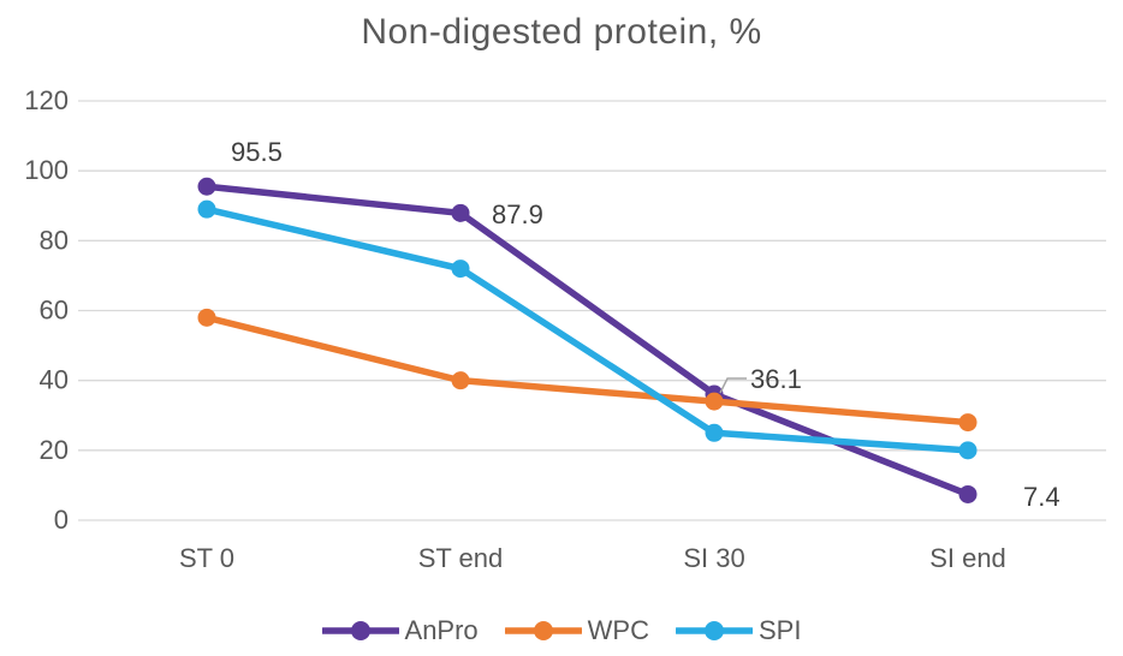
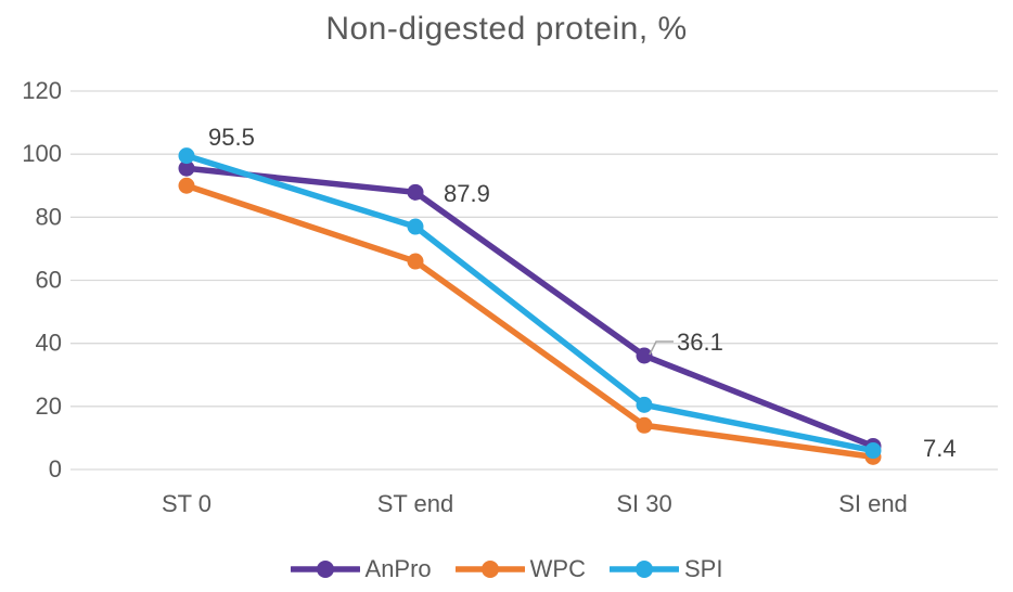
WPC/ST 0: 58 -> 90
SPI/ST 0: 89 -> 100
WPC/ST end: 40 -> 66
SPI/ST end: 72 -> 77
WPC/SI 30: 34 -> 14
SPI/SI 30: 25 -> 20
WPC/SI end: 28 -> 4
SPI/SI end: 20 -> 6
